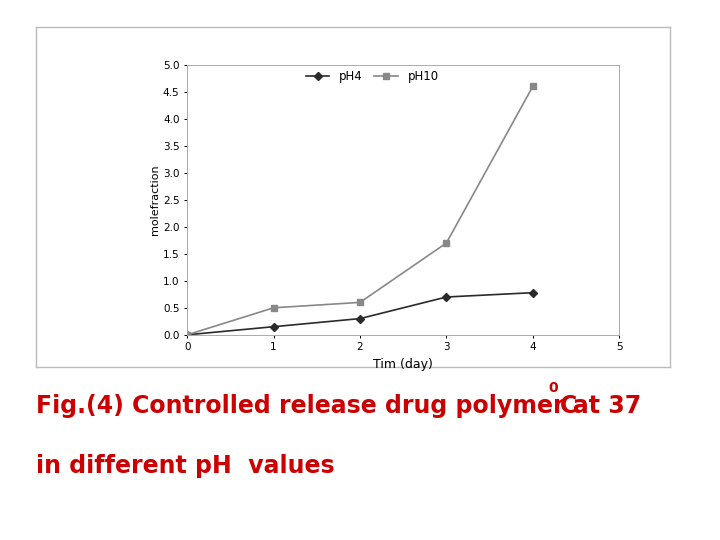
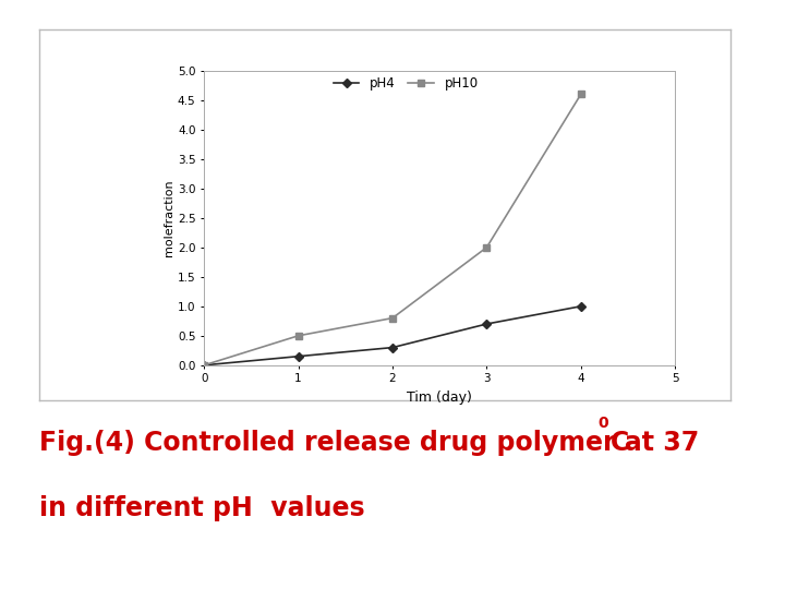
pH10/2: 0.6 -> 0.8
pH10/3: 1.7 -> 2.0
pH4/4: 0.78 -> 1.00
